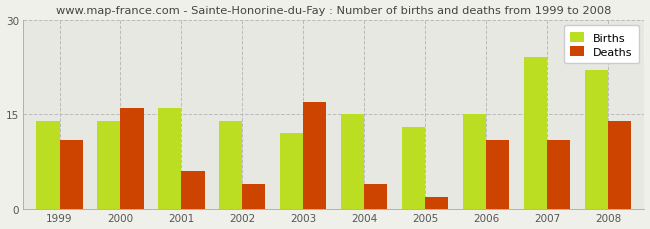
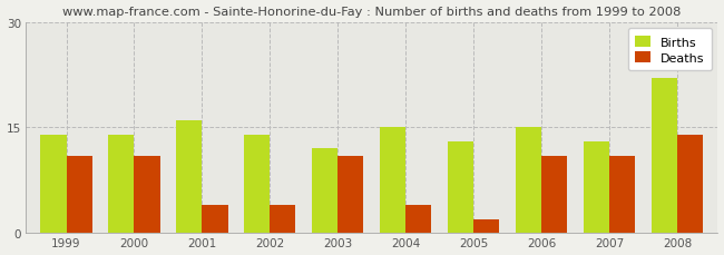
Deaths/2000: 16 -> 11
Deaths/2001: 6 -> 4
Deaths/2003: 17 -> 11
Births/2007: 24 -> 13
